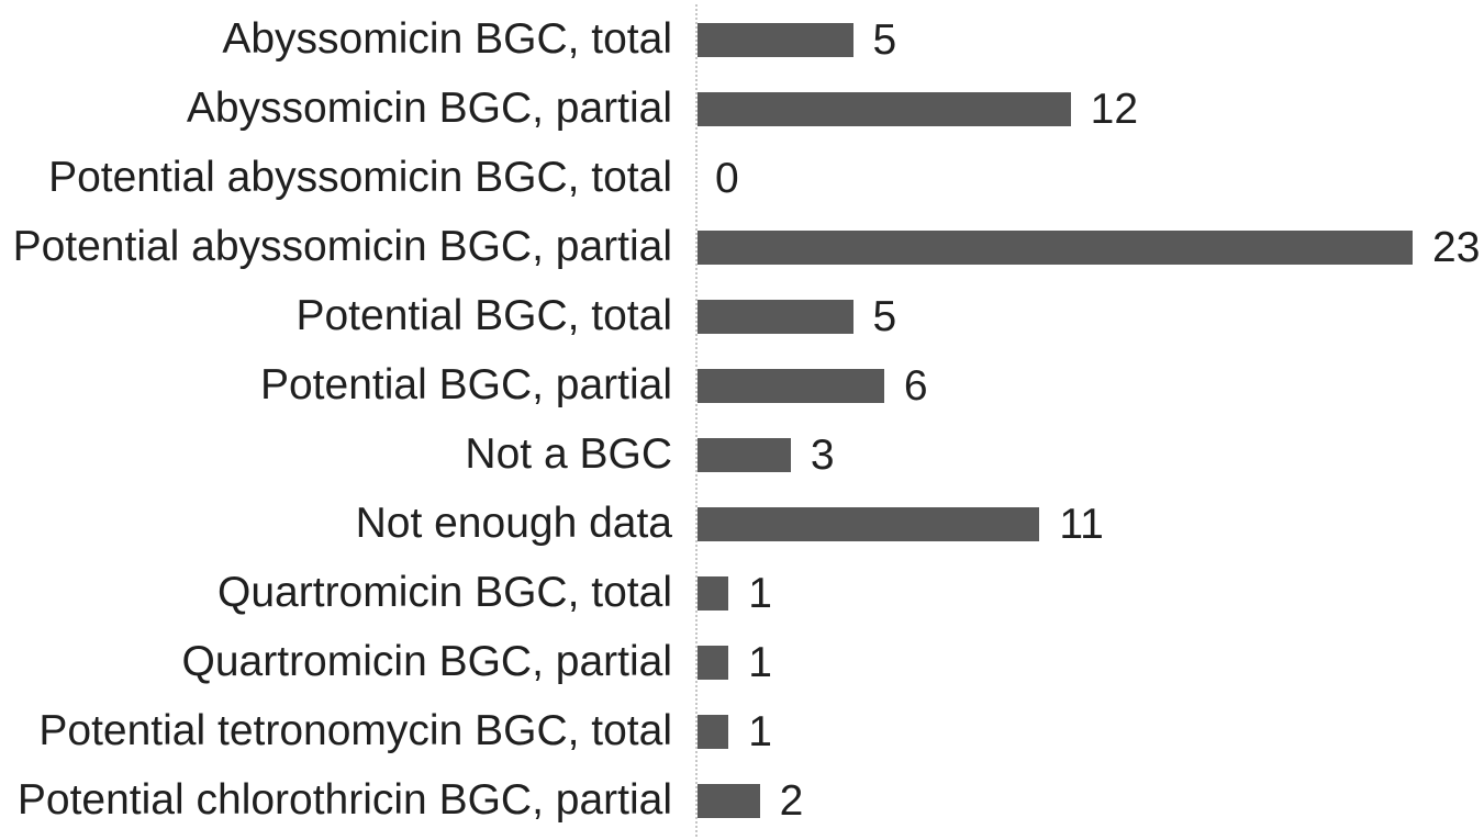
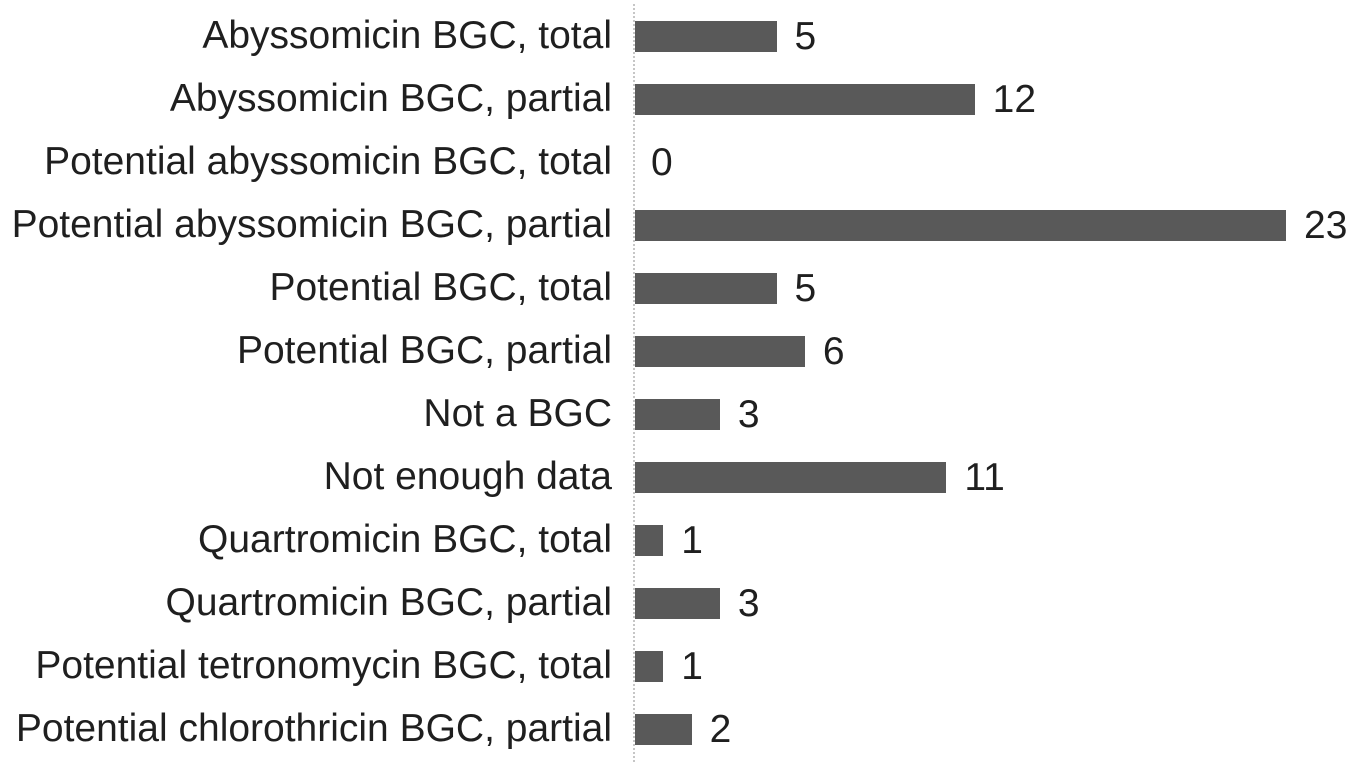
Quartromicin BGC, partial: 1 -> 3
